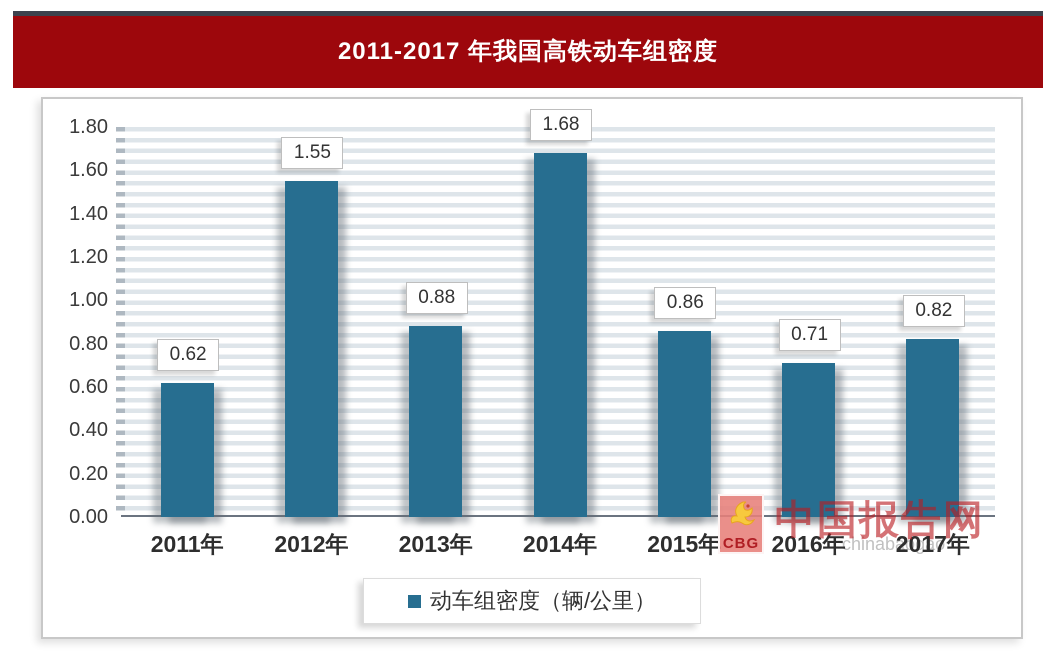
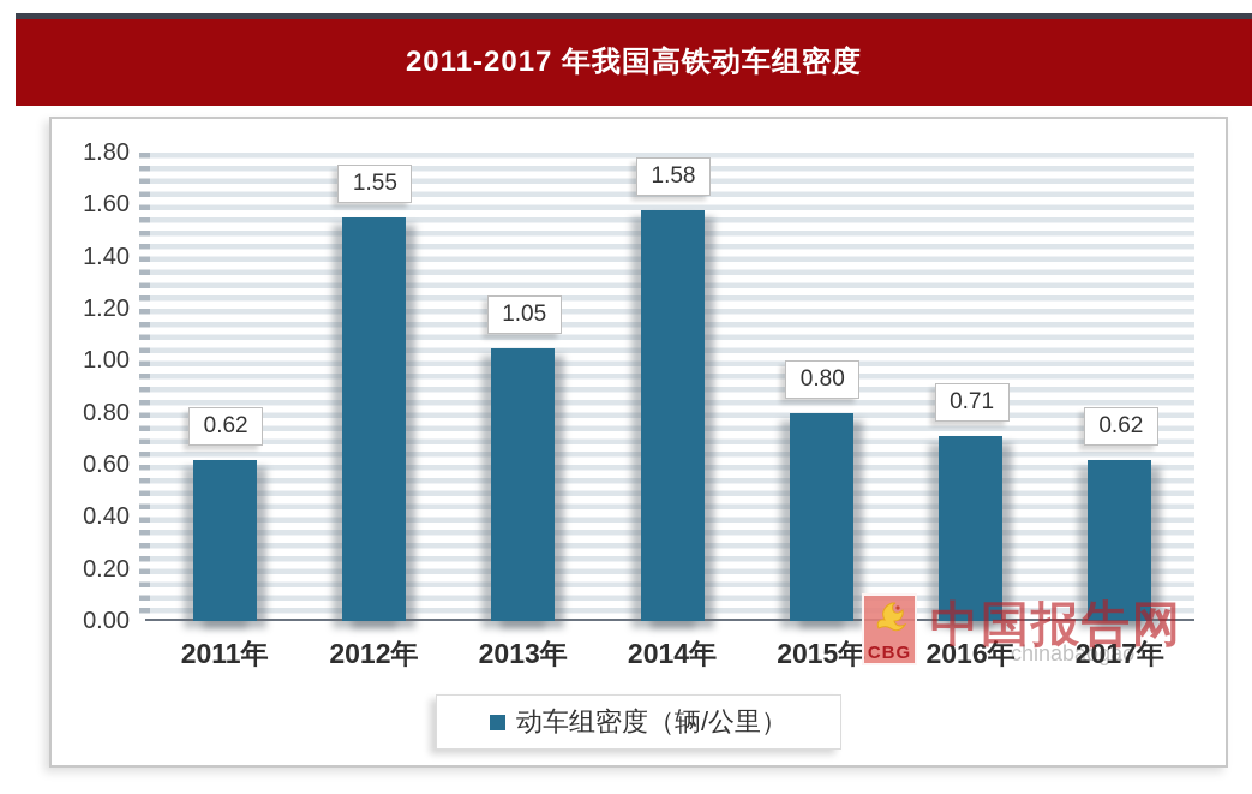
2013年: 0.88 -> 1.05
2014年: 1.68 -> 1.58
2015年: 0.86 -> 0.80
2017年: 0.82 -> 0.62
